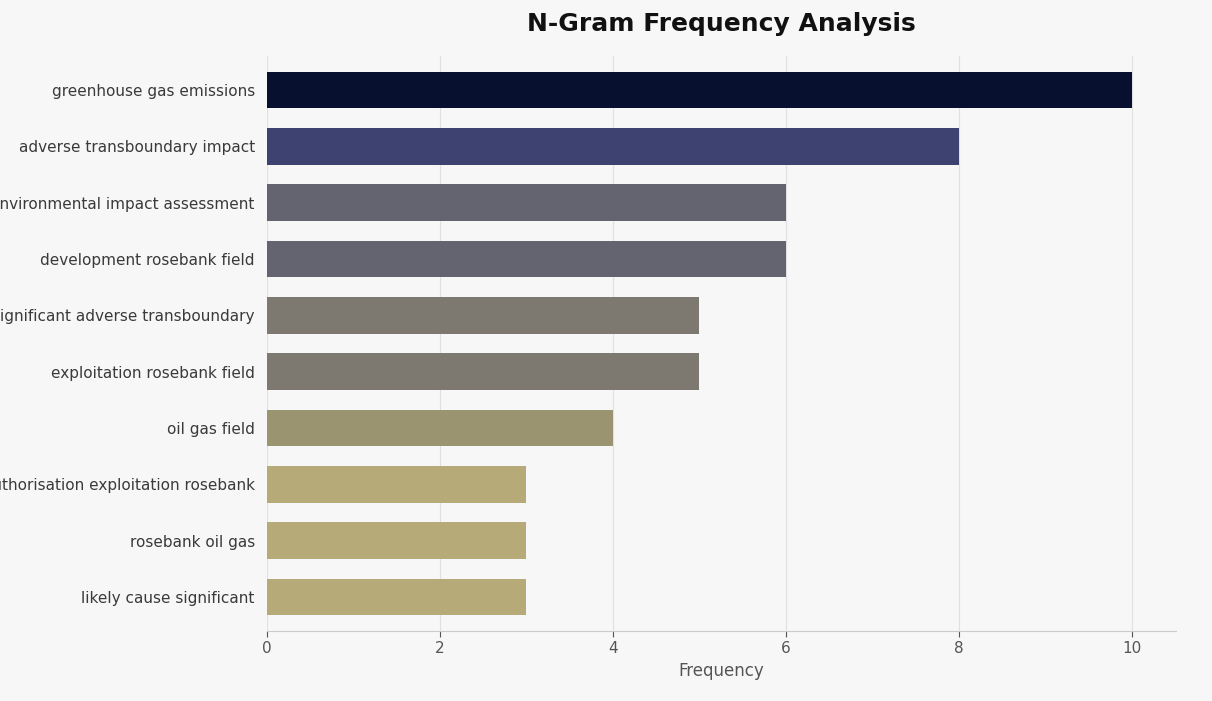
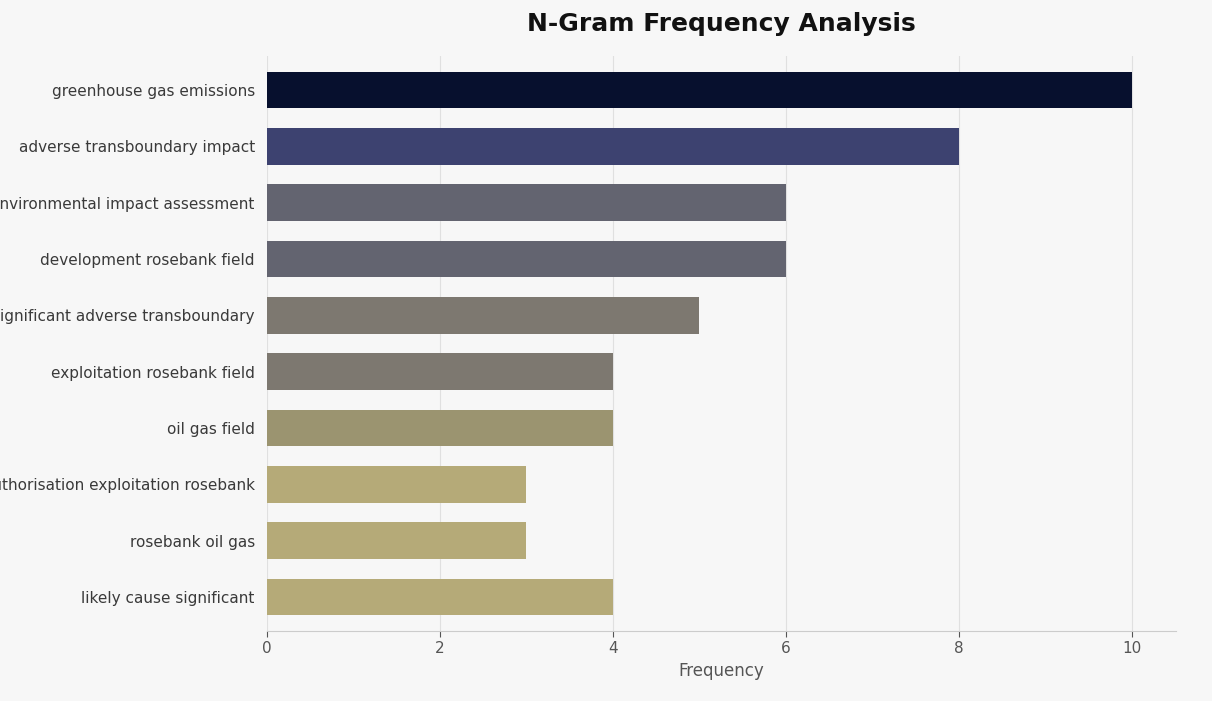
exploitation rosebank field: 5 -> 4
likely cause significant: 3 -> 4
